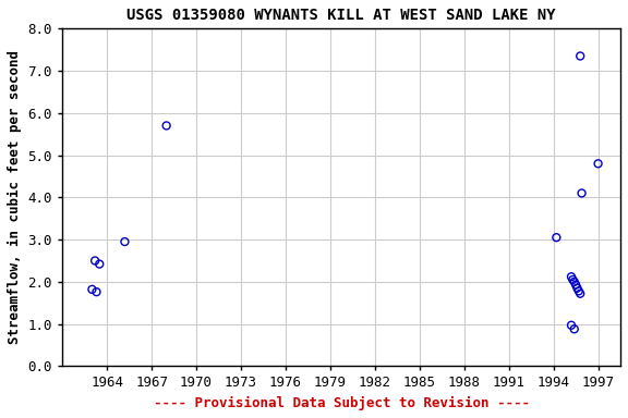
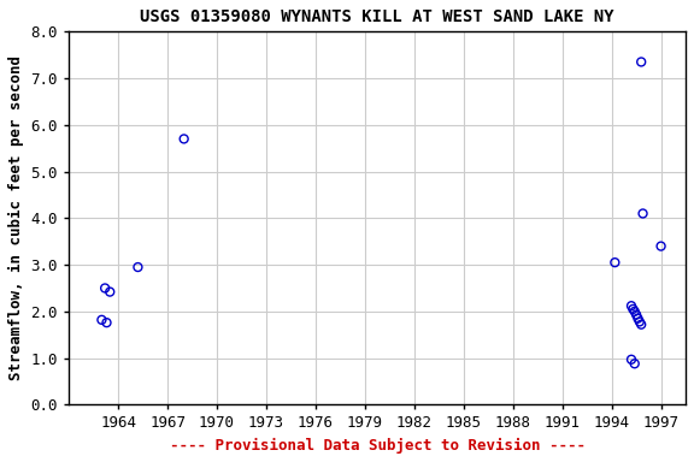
1997: 4.80 -> 3.40
